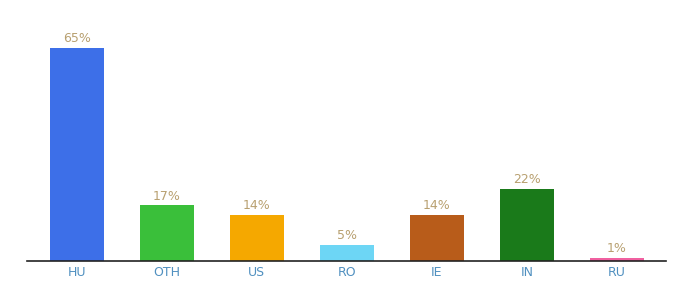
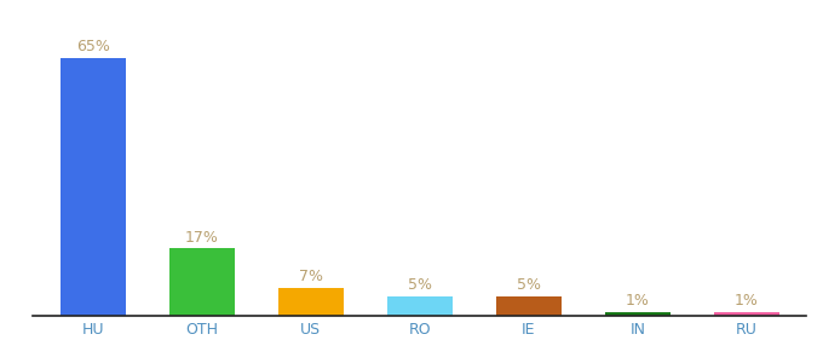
US: 14% -> 7%
IE: 14% -> 5%
IN: 22% -> 1%
